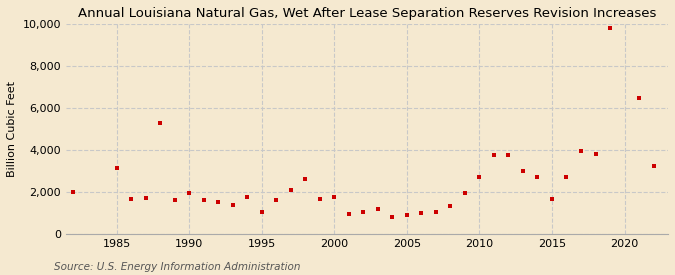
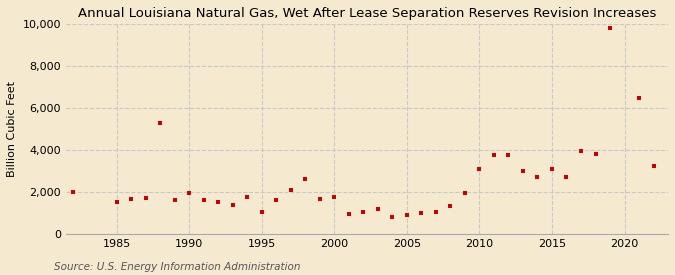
1985: 3,150 -> 1,500
2010: 2,700 -> 3,100
2015: 1,650 -> 3,100
